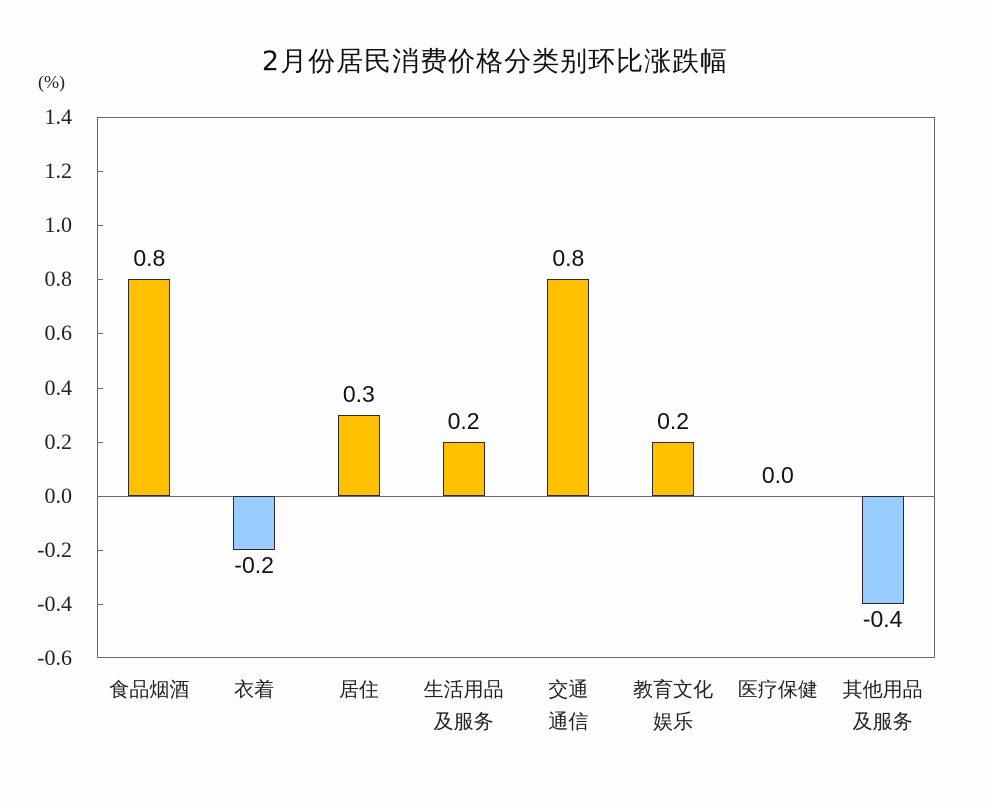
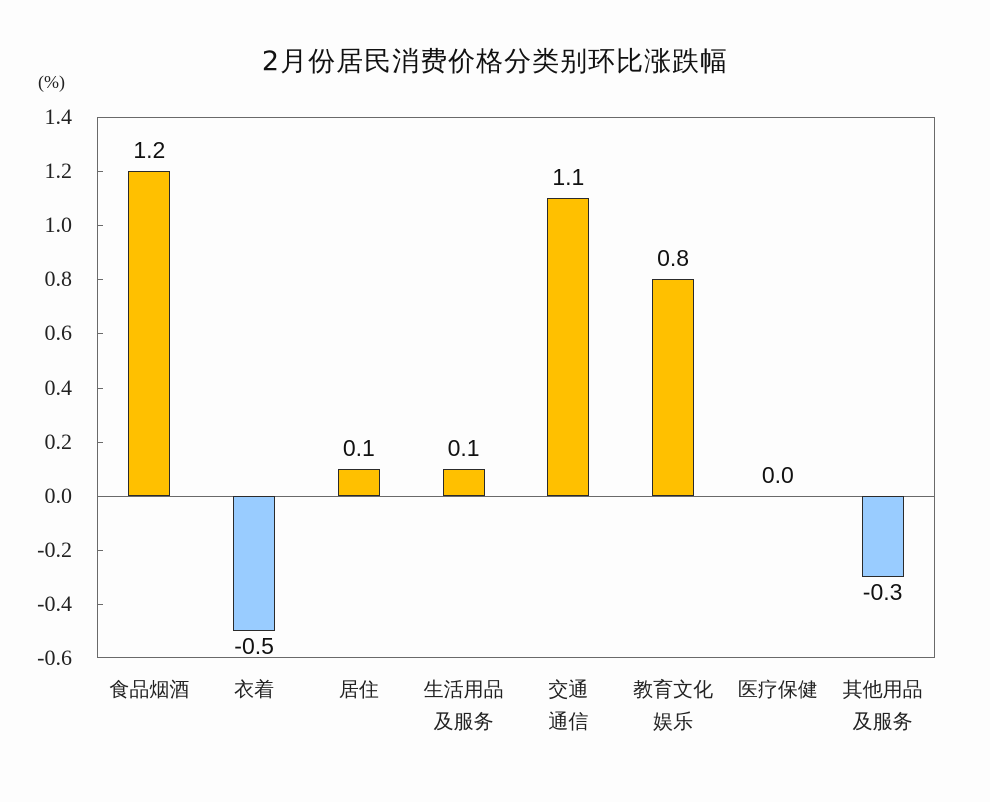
食品烟酒: 0.8 -> 1.2
衣着: -0.2 -> -0.5
居住: 0.3 -> 0.1
生活用品及服务: 0.2 -> 0.1
交通通信: 0.8 -> 1.1
教育文化娱乐: 0.2 -> 0.8
其他用品及服务: -0.4 -> -0.3
